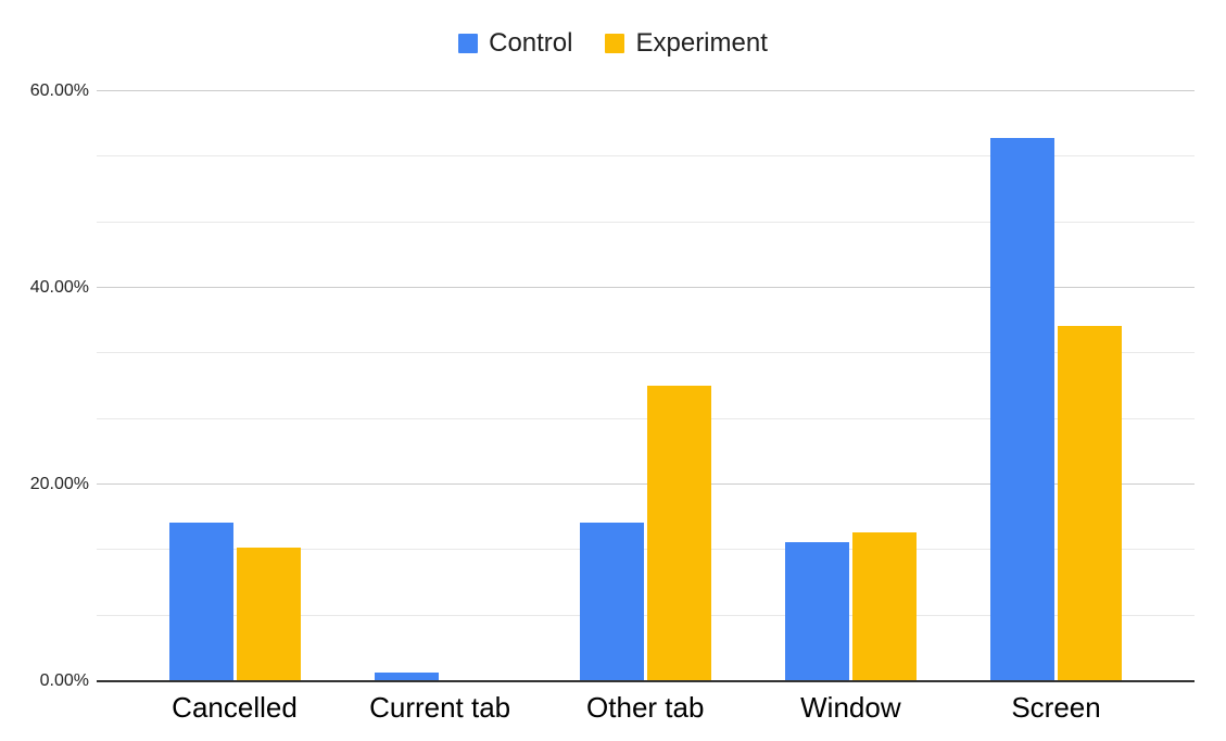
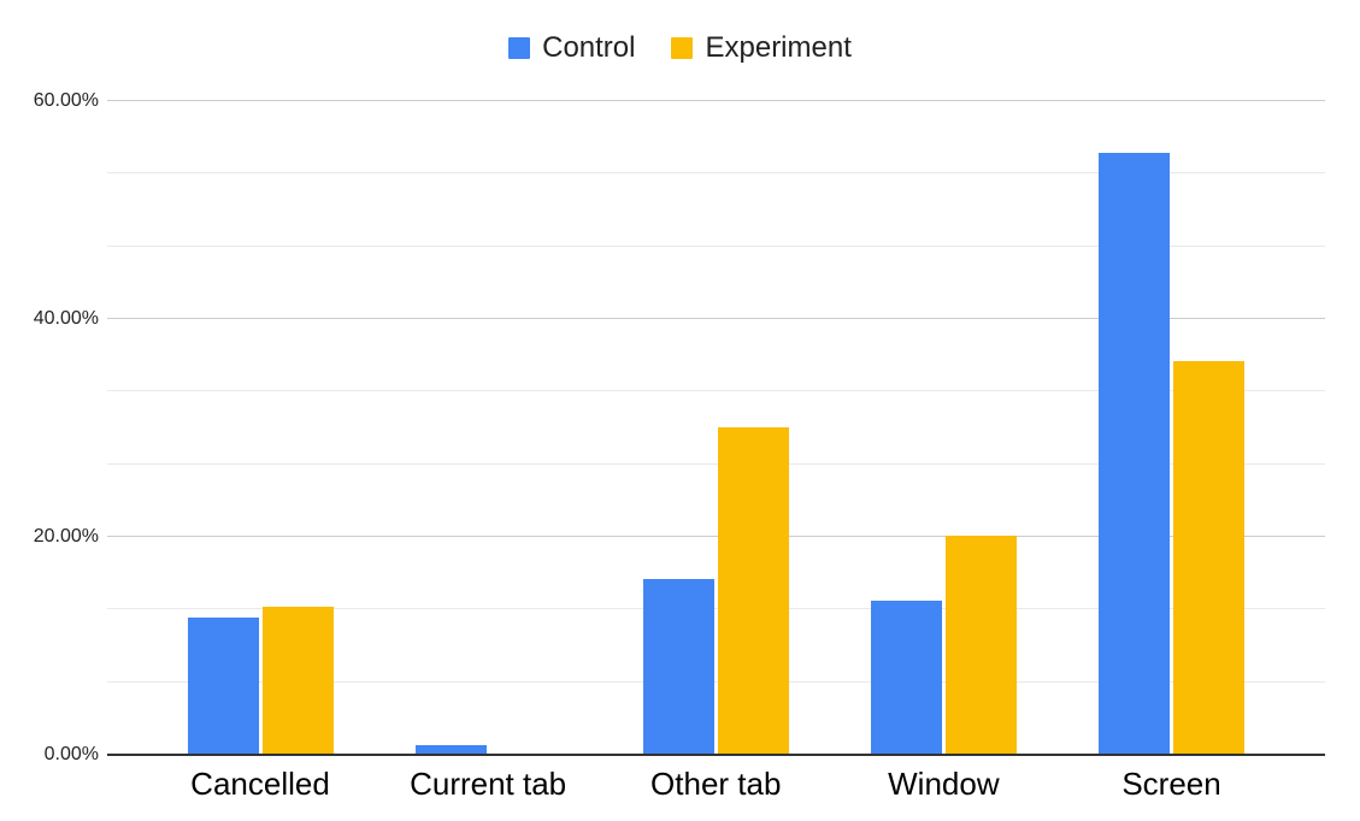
Control/Cancelled: 16% -> 12%
Experiment/Window: 15% -> 20%
